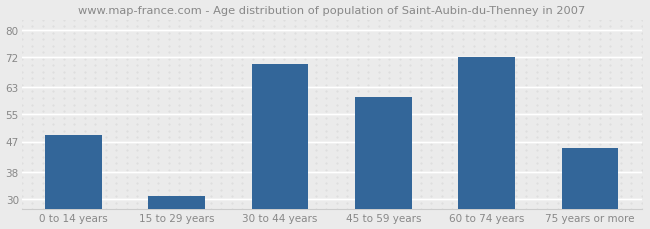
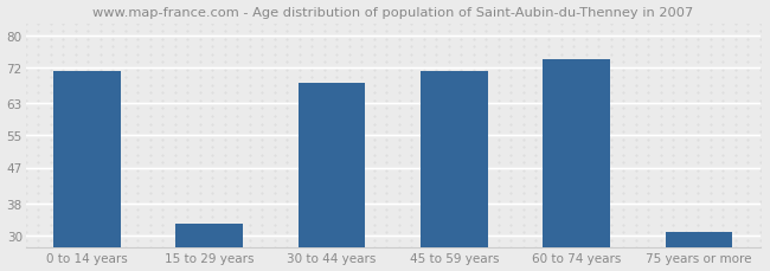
0 to 14 years: 49 -> 71
15 to 29 years: 31 -> 33
30 to 44 years: 70 -> 68
45 to 59 years: 60 -> 71
60 to 74 years: 72 -> 74
75 years or more: 45 -> 31
